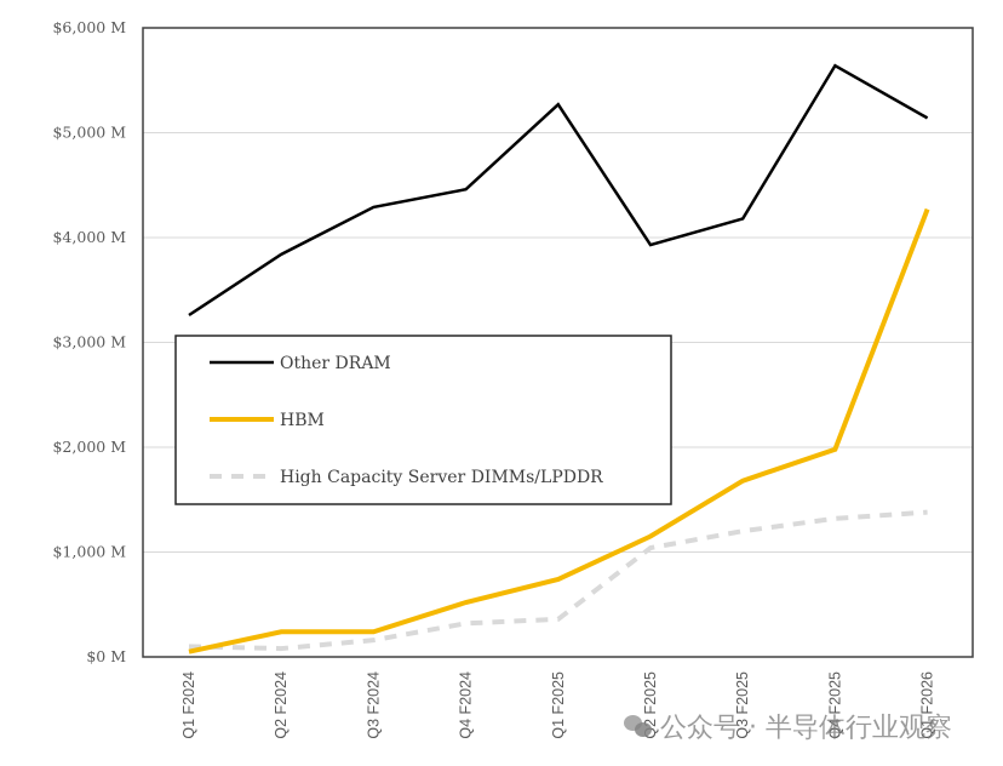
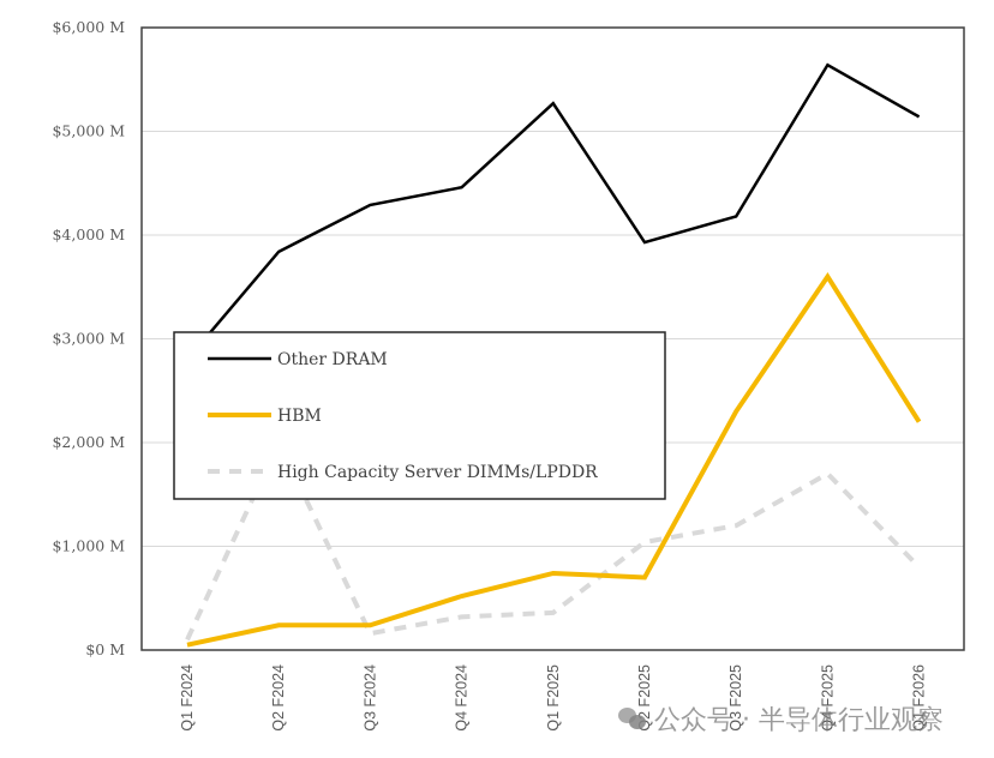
Other DRAM/Q1 F2024: $3300M -> $2800M
High Capacity Server DIMMs/LPDDR/Q2 F2024: $100M -> $2000M
HBM/Q2 F2025: $1200M -> $700M
HBM/Q3 F2025: $1700M -> $2300M
HBM/Q4 F2025: $2000M -> $3600M
High Capacity Server DIMMs/LPDDR/Q4 F2025: $1300M -> $1700M
HBM/Q1 F2026: $4300M -> $2200M
High Capacity Server DIMMs/LPDDR/Q1 F2026: $1400M -> $800M
